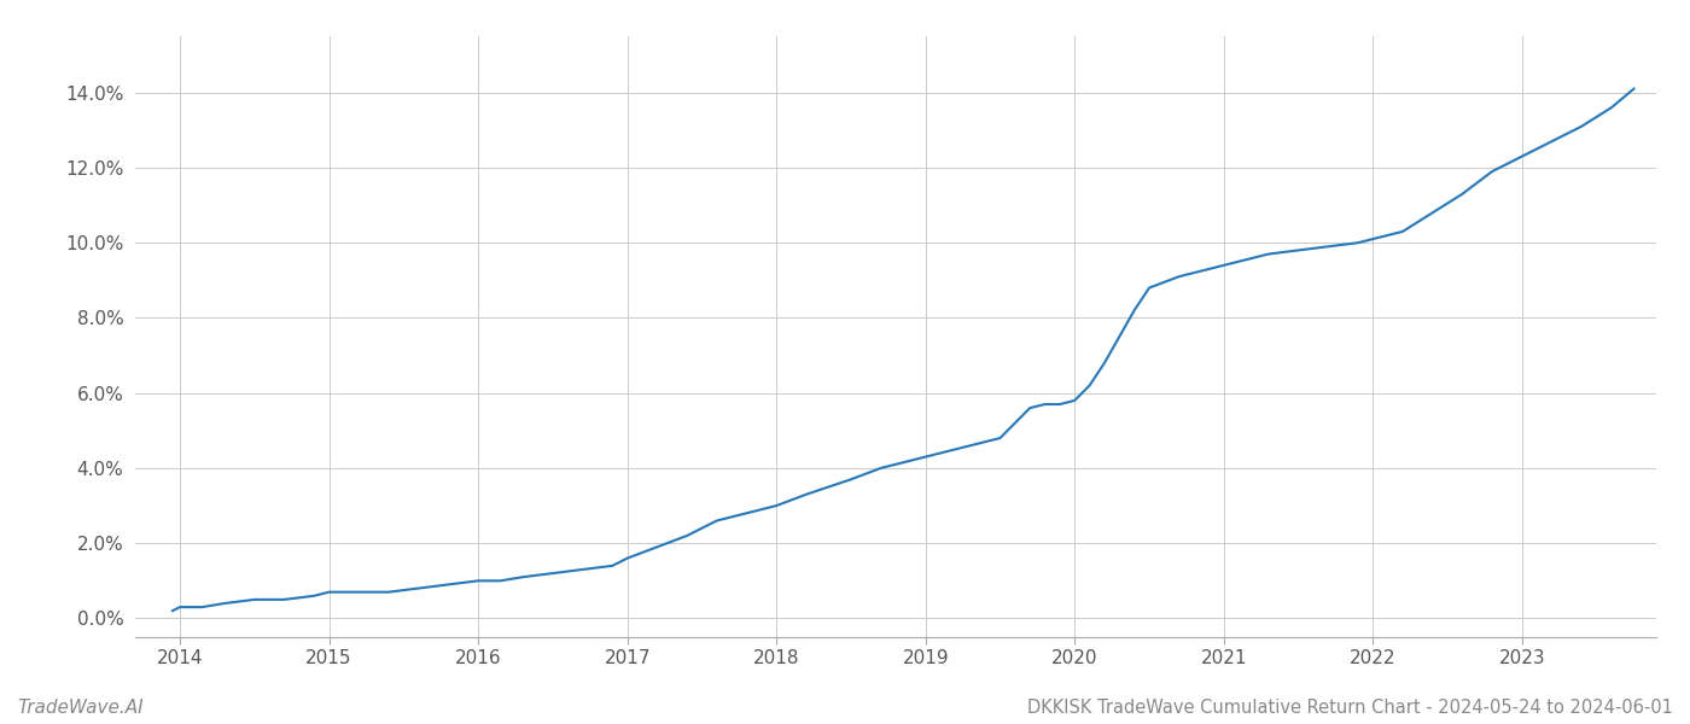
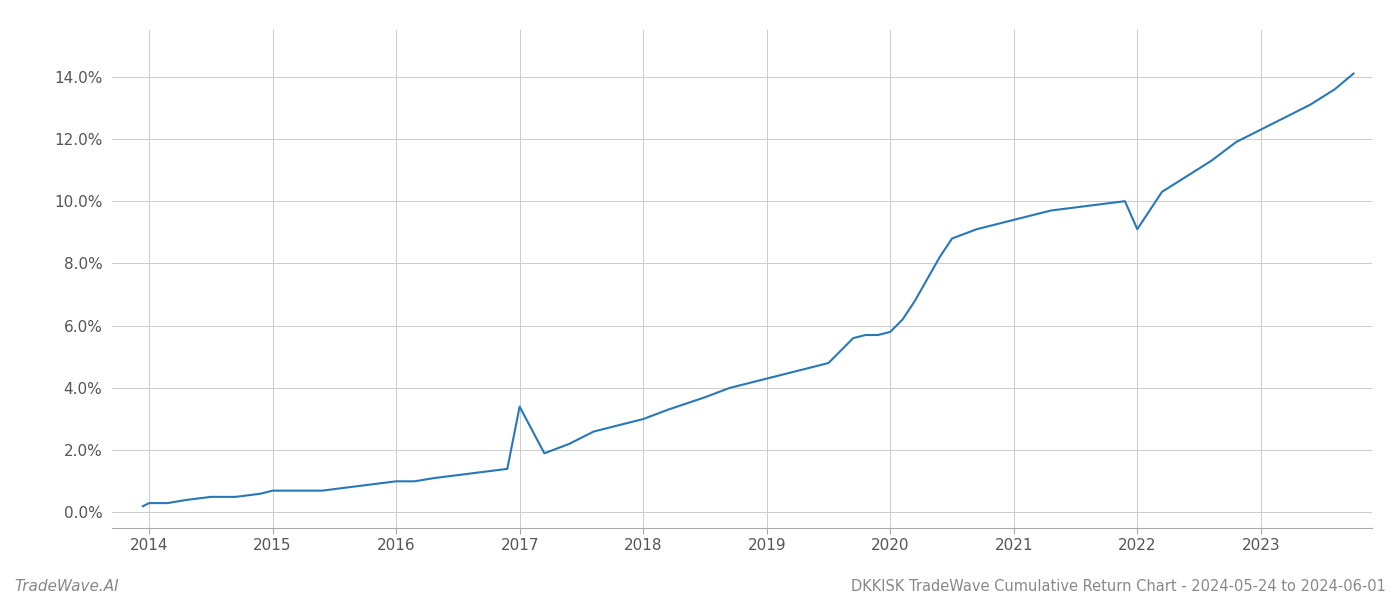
2017: 1.6% -> 3.4%
2022: 10.1% -> 9.1%
